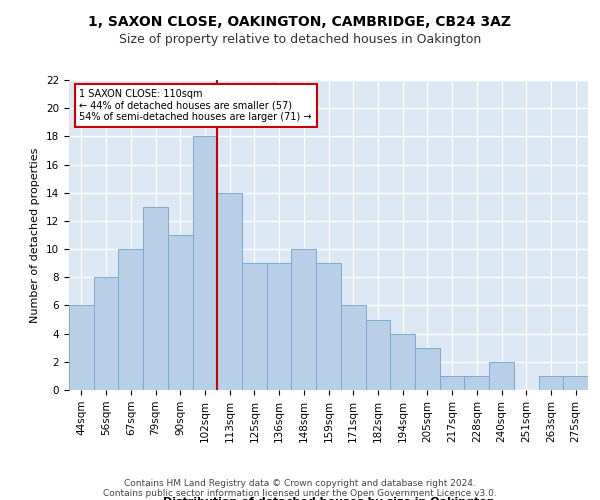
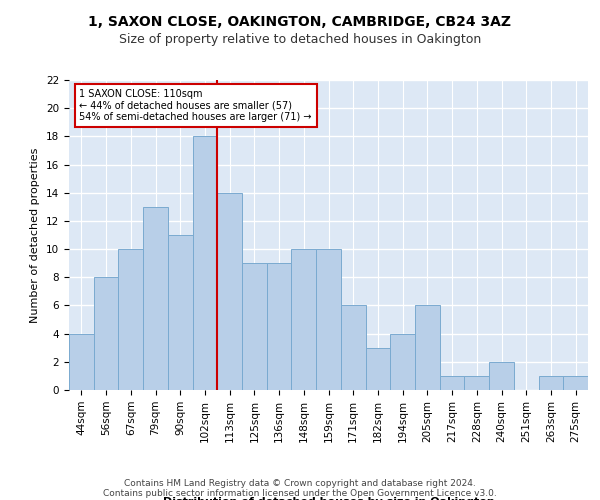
44sqm: 6 -> 4
159sqm: 9 -> 10
182sqm: 5 -> 3
205sqm: 3 -> 6
